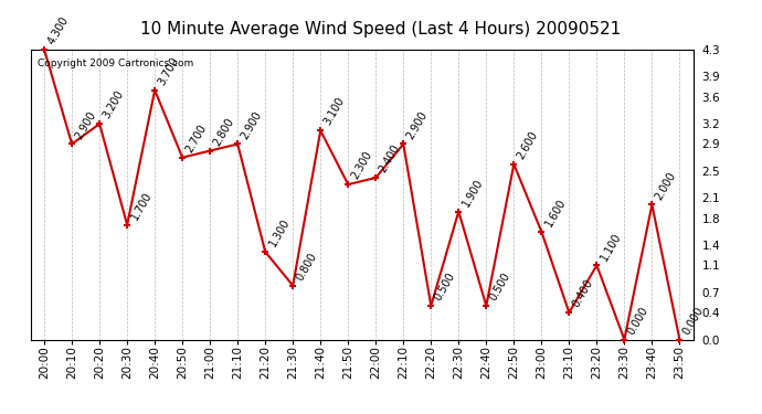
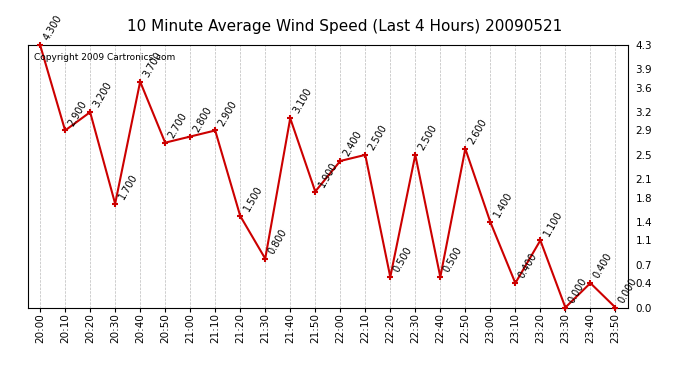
21:20: 1.300 -> 1.500
21:50: 2.300 -> 1.900
22:10: 2.900 -> 2.500
22:30: 1.900 -> 2.500
23:00: 1.600 -> 1.400
23:40: 2.000 -> 0.400
